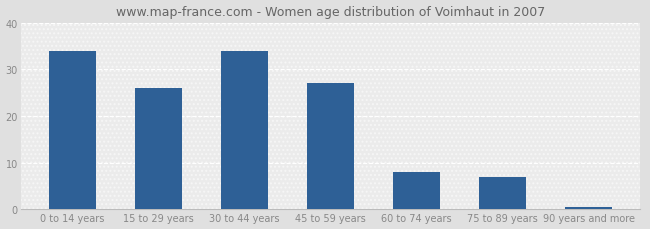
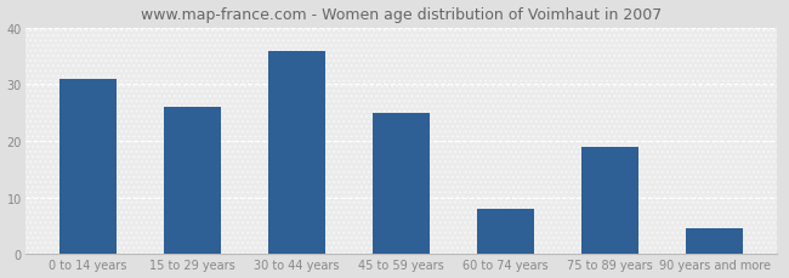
0 to 14 years: 34.0 -> 31.0
30 to 44 years: 34.0 -> 36.0
45 to 59 years: 27.0 -> 25.0
75 to 89 years: 7.0 -> 19.0
90 years and more: 0.4 -> 4.5
